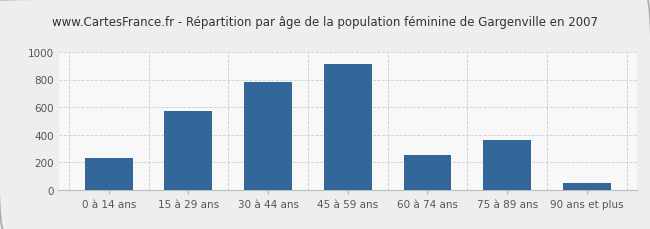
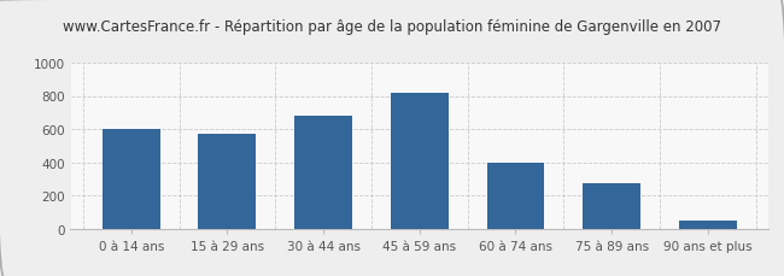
0 à 14 ans: 230 -> 600
30 à 44 ans: 780 -> 680
45 à 59 ans: 910 -> 820
60 à 74 ans: 250 -> 400
75 à 89 ans: 360 -> 280
